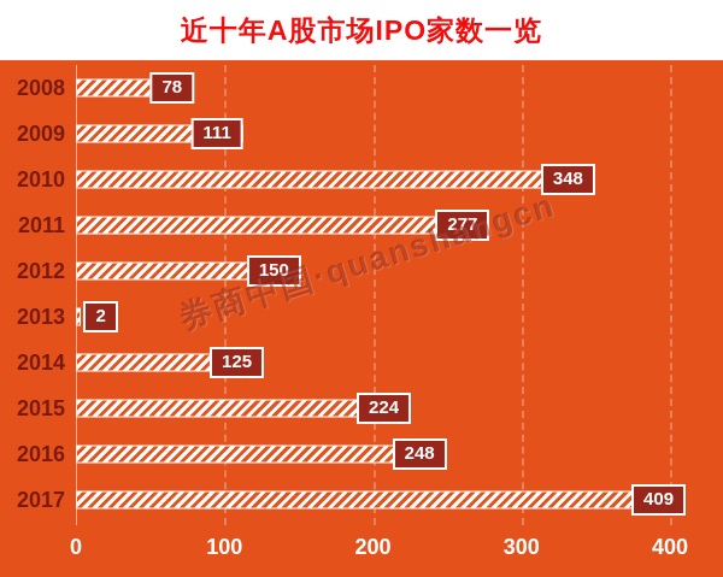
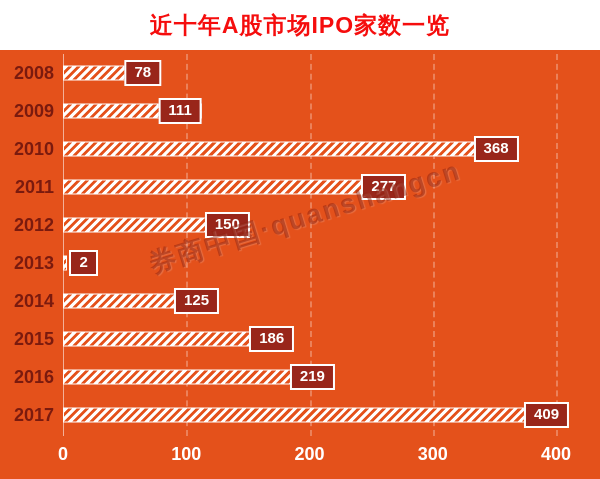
2010: 348 -> 368
2015: 224 -> 186
2016: 248 -> 219
